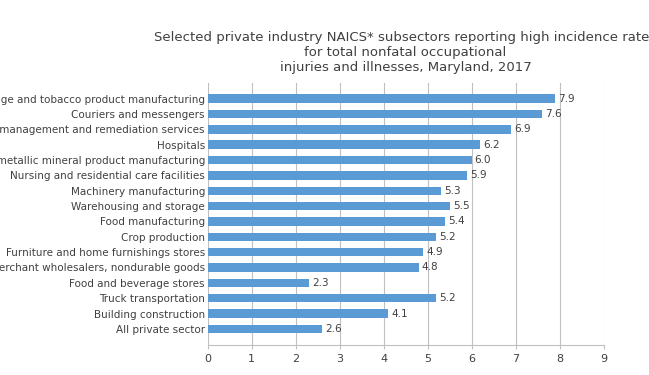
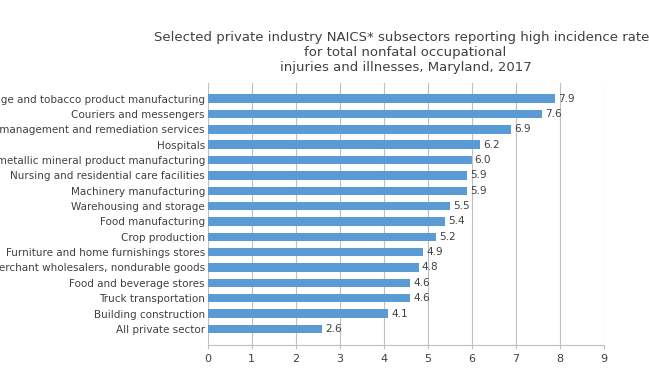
Machinery manufacturing: 5.3 -> 5.9
Food and beverage stores: 2.3 -> 4.6
Truck transportation: 5.2 -> 4.6
